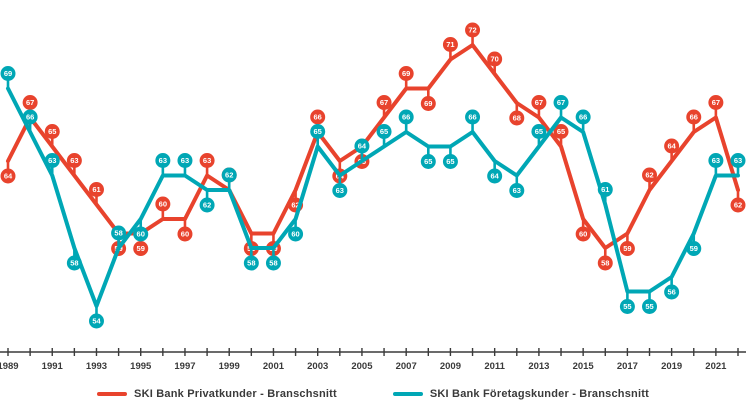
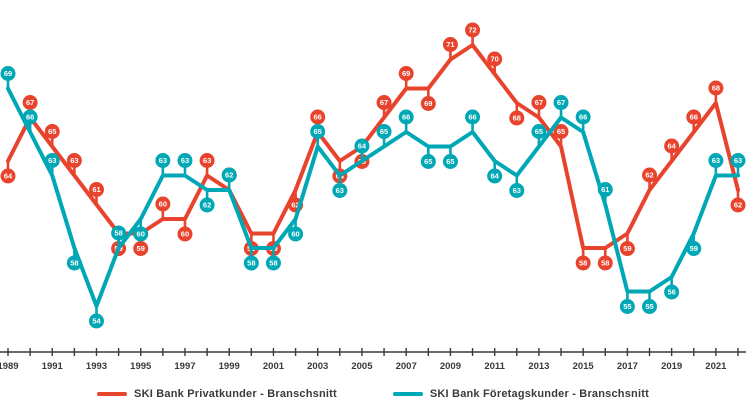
SKI Bank Privatkunder - Branschsnitt/2015: 60 -> 58
SKI Bank Privatkunder - Branschsnitt/2021: 67 -> 68
